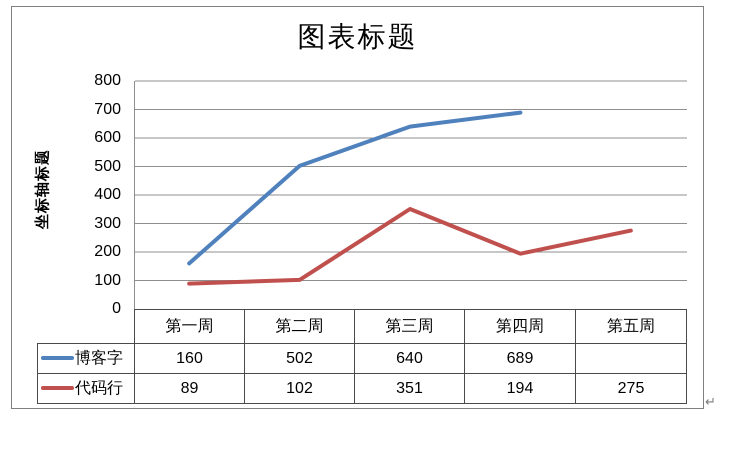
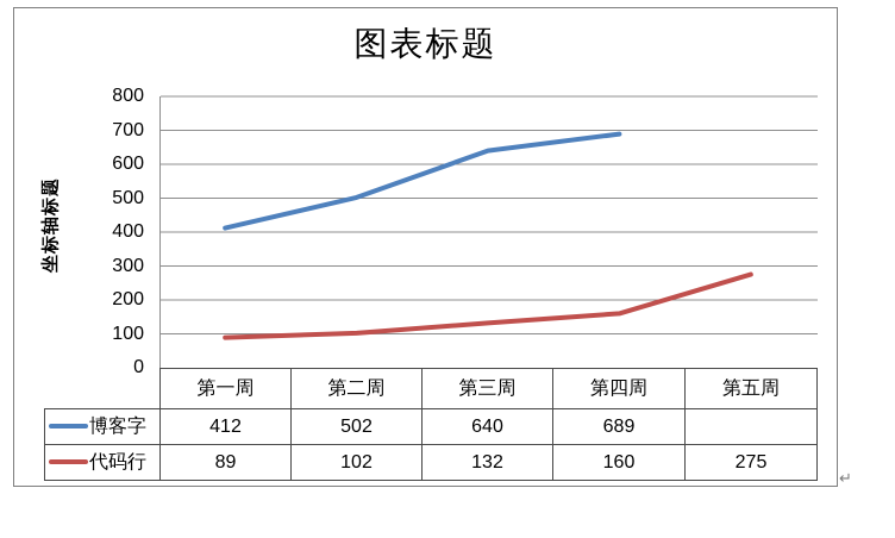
博客字/第一周: 160 -> 412
代码行/第三周: 351 -> 132
代码行/第四周: 194 -> 160
